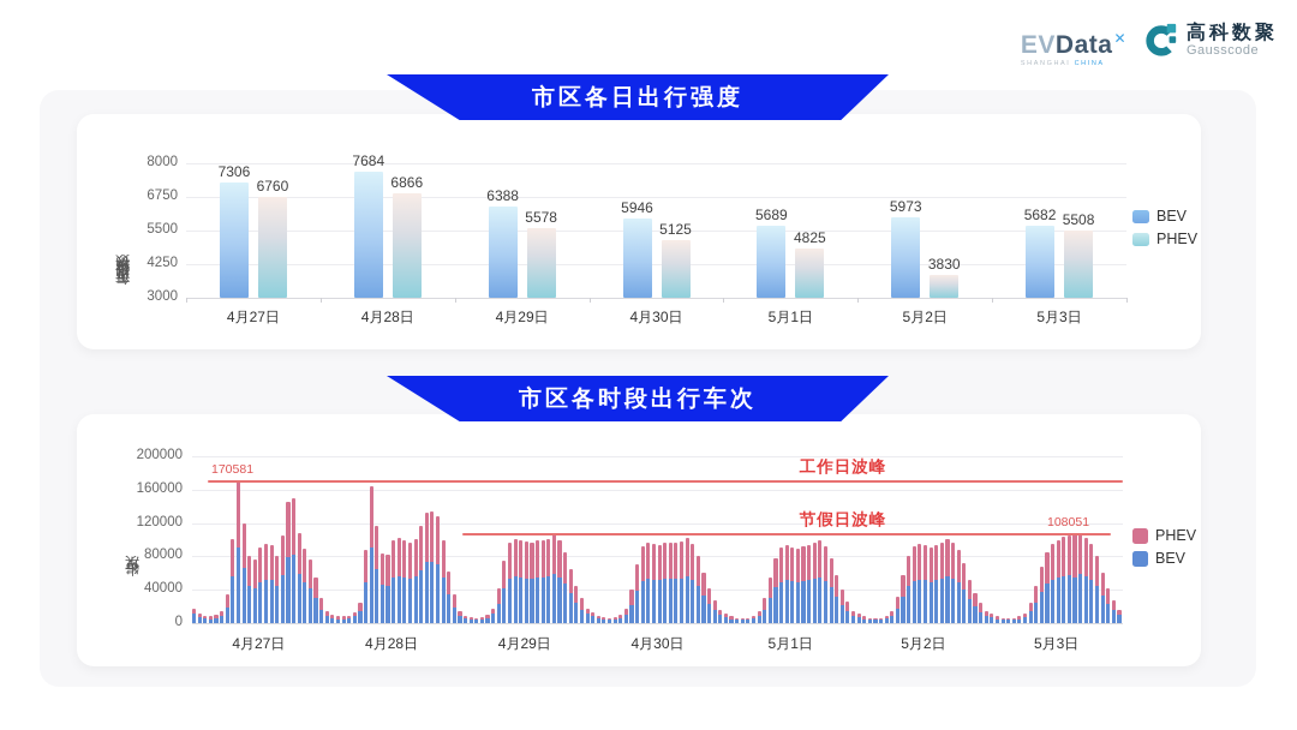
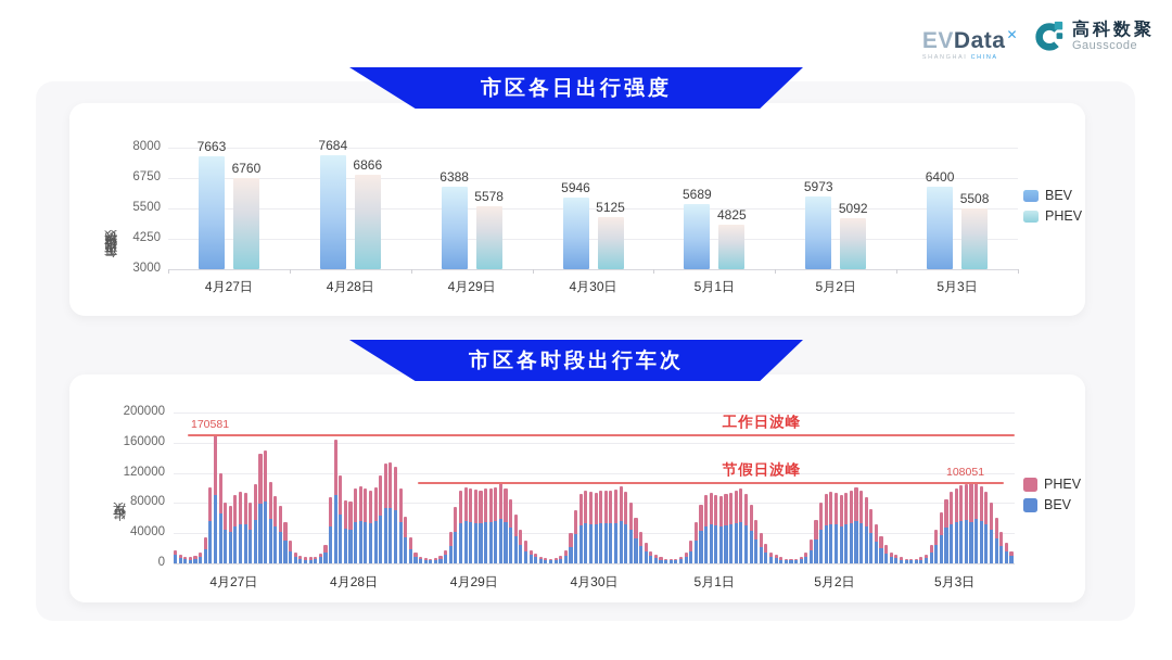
市区各日出行强度/BEV/4月27日: 7306 -> 7663
市区各日出行强度/PHEV/5月2日: 3830 -> 5092
市区各日出行强度/BEV/5月3日: 5682 -> 6400
